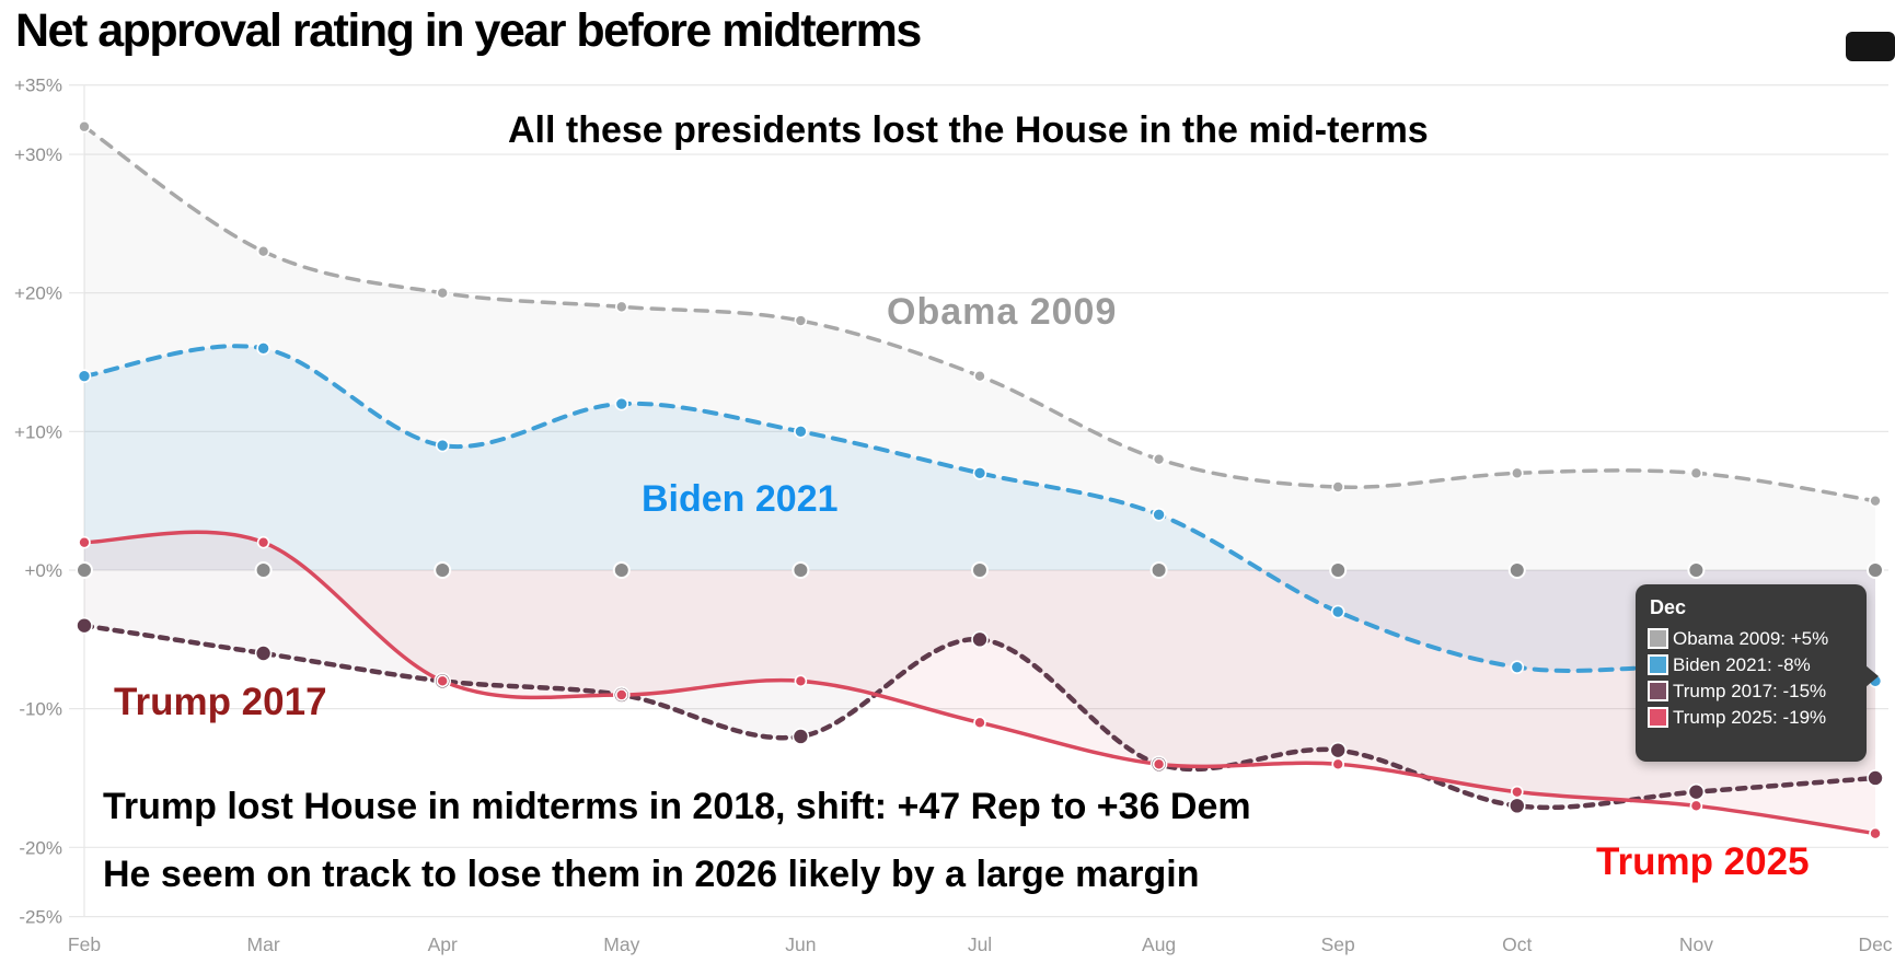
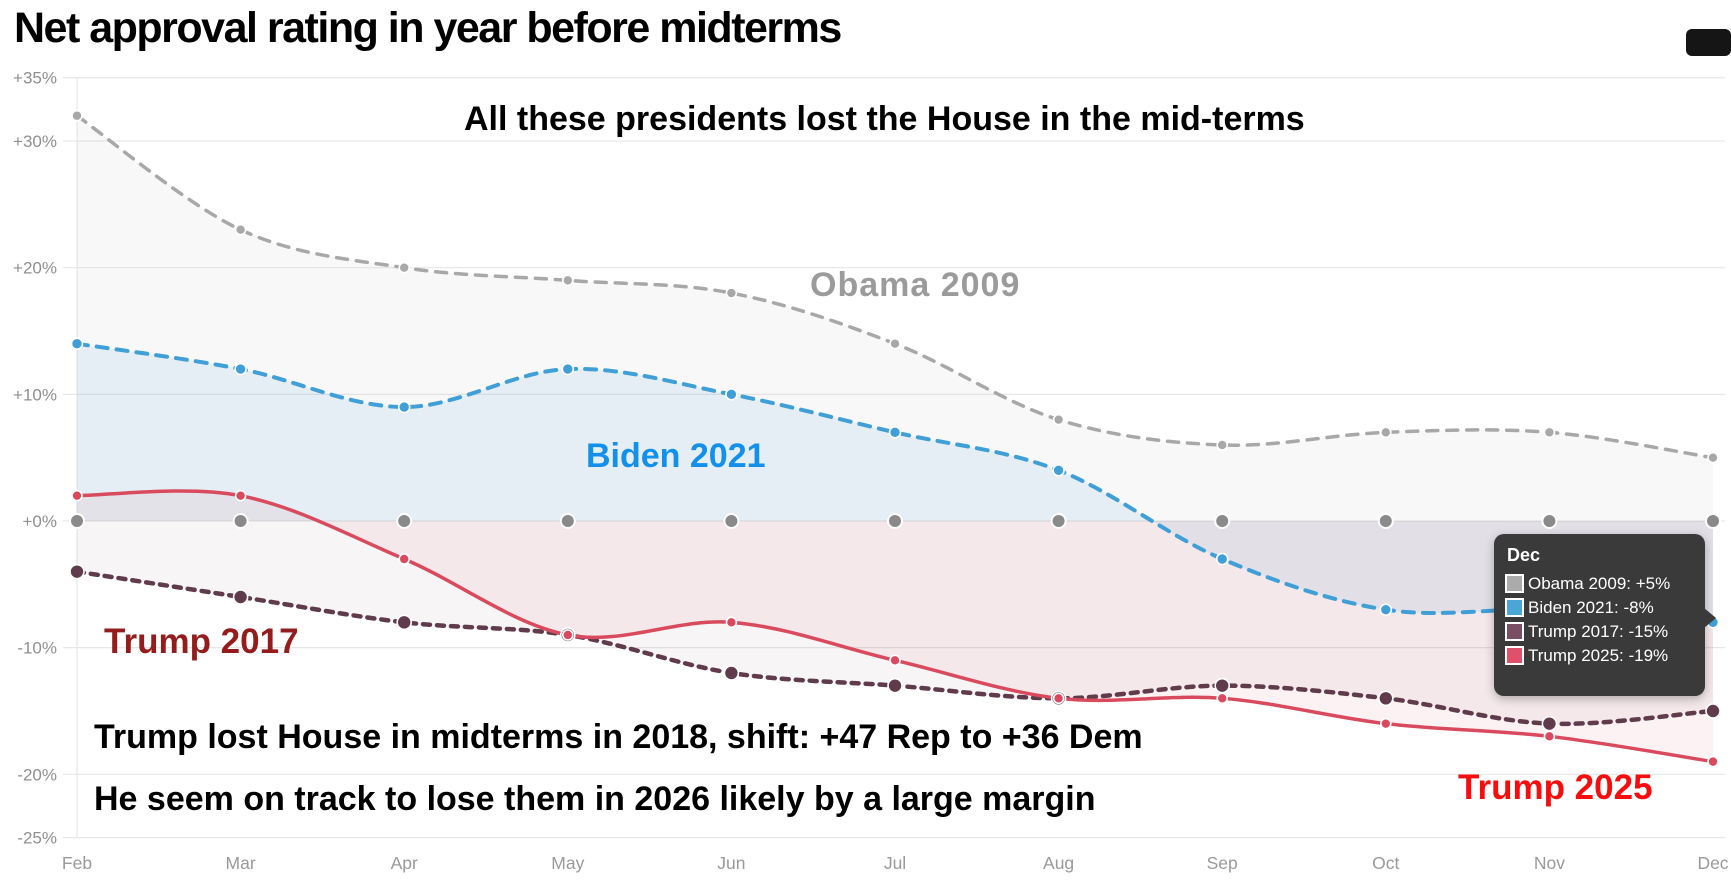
Biden 2021/Mar: 16% -> 12%
Trump 2025/Apr: -8% -> -3%
Trump 2017/Jul: -5% -> -13%
Trump 2017/Oct: -17% -> -14%
